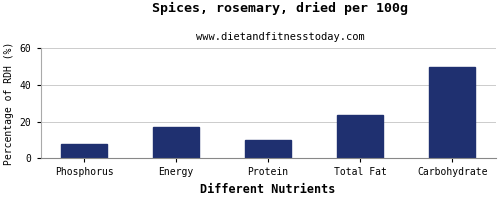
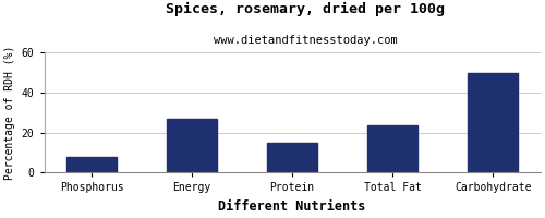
Energy: 17 -> 27
Protein: 10 -> 15
